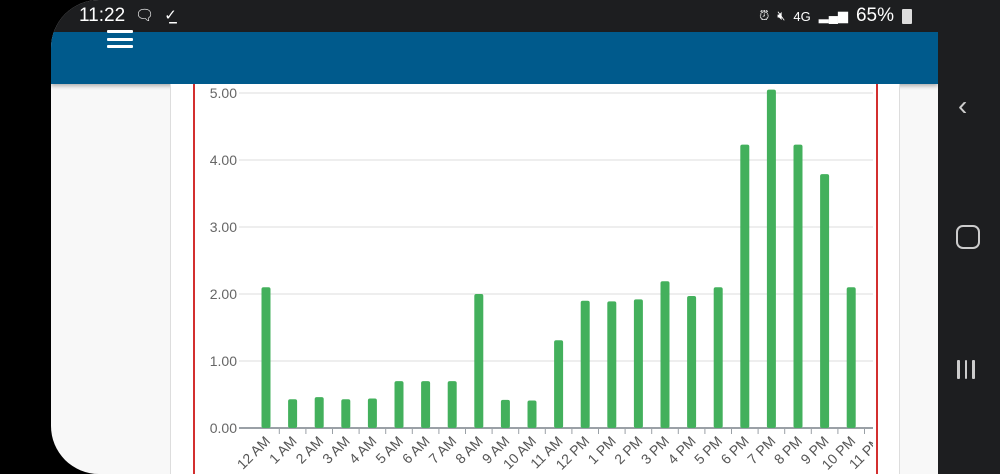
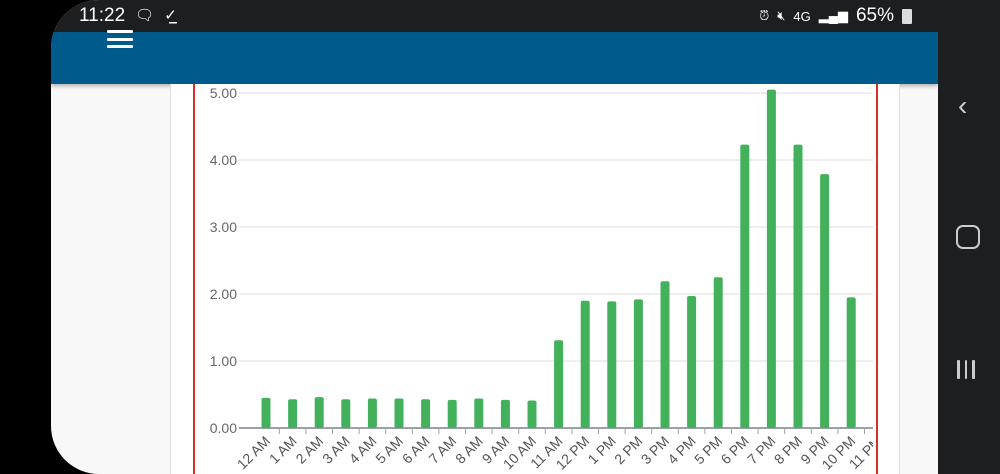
12 AM: 2.1 -> 0.5
5 AM: 0.7 -> 0.4
6 AM: 0.7 -> 0.4
7 AM: 0.7 -> 0.4
8 AM: 2.0 -> 0.4
5 PM: 2.1 -> 2.2
10 PM: 2.1 -> 1.9
